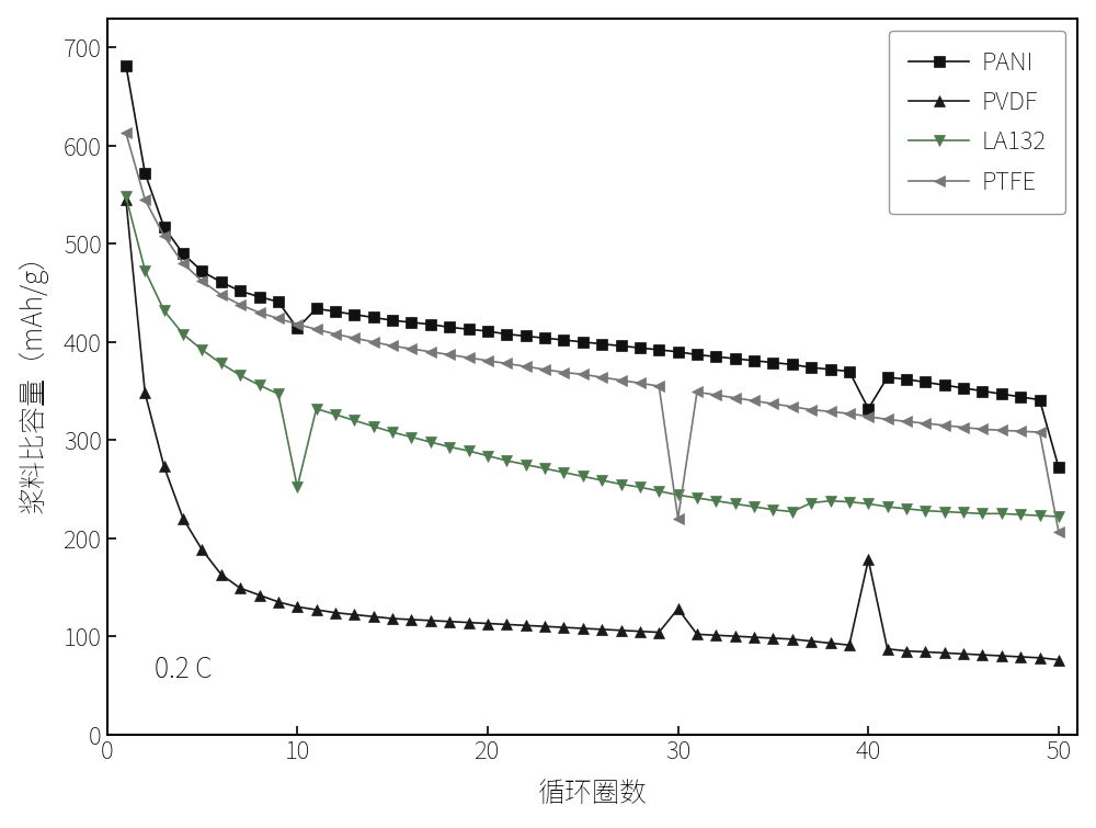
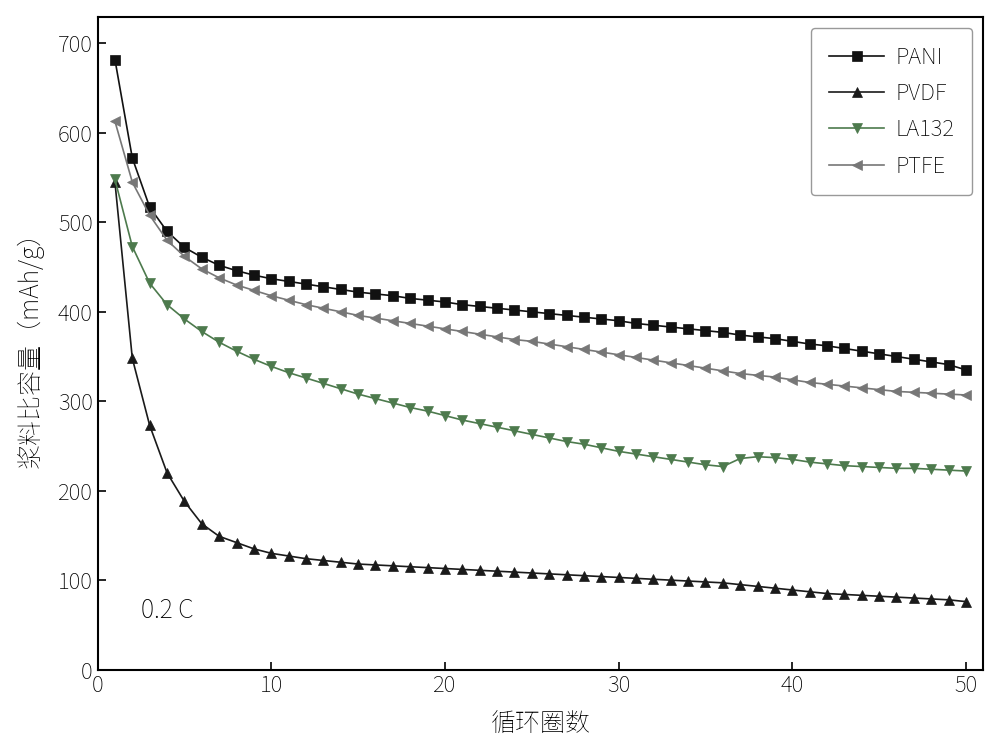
PANI/10: 414 -> 437
LA132/10: 252 -> 339
PVDF/30: 128 -> 103
PTFE/30: 220 -> 352
PANI/40: 332 -> 367
PVDF/40: 178 -> 89
PANI/50: 272 -> 335
PTFE/50: 206 -> 307
